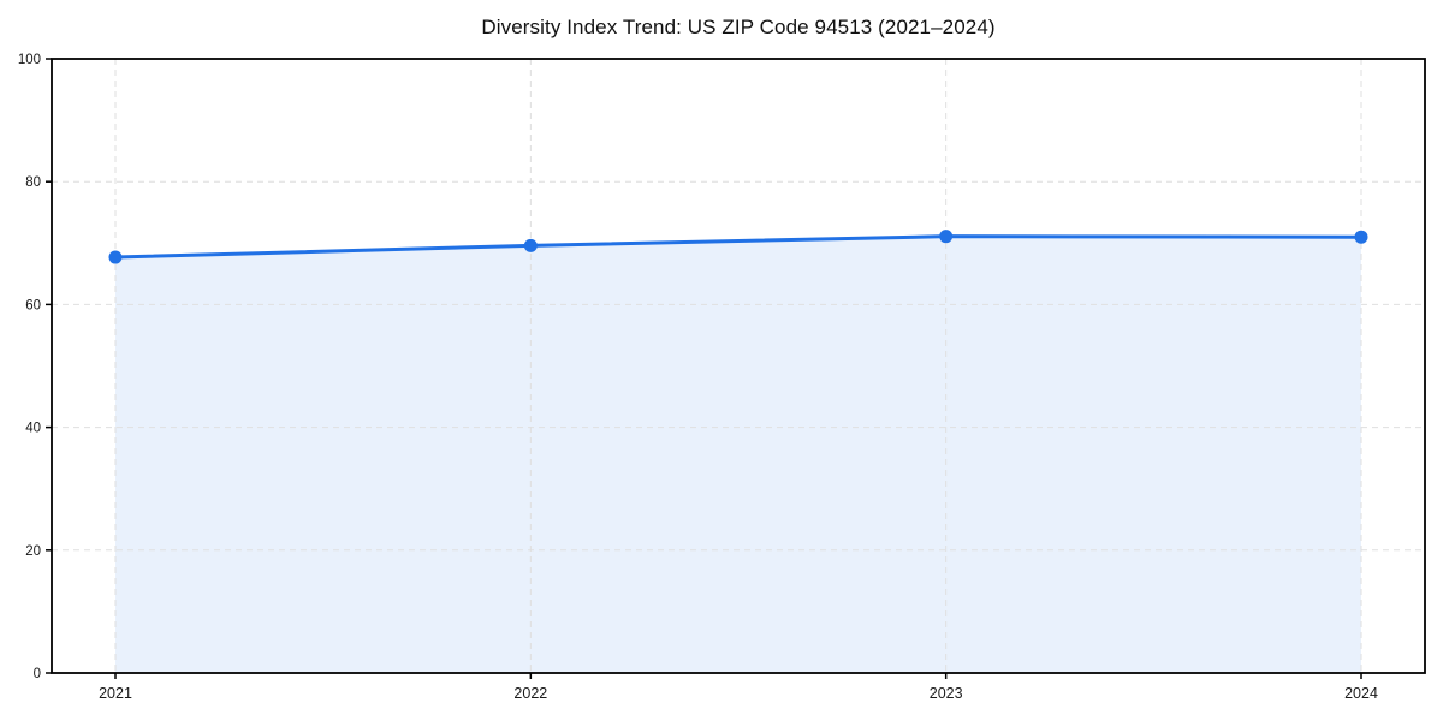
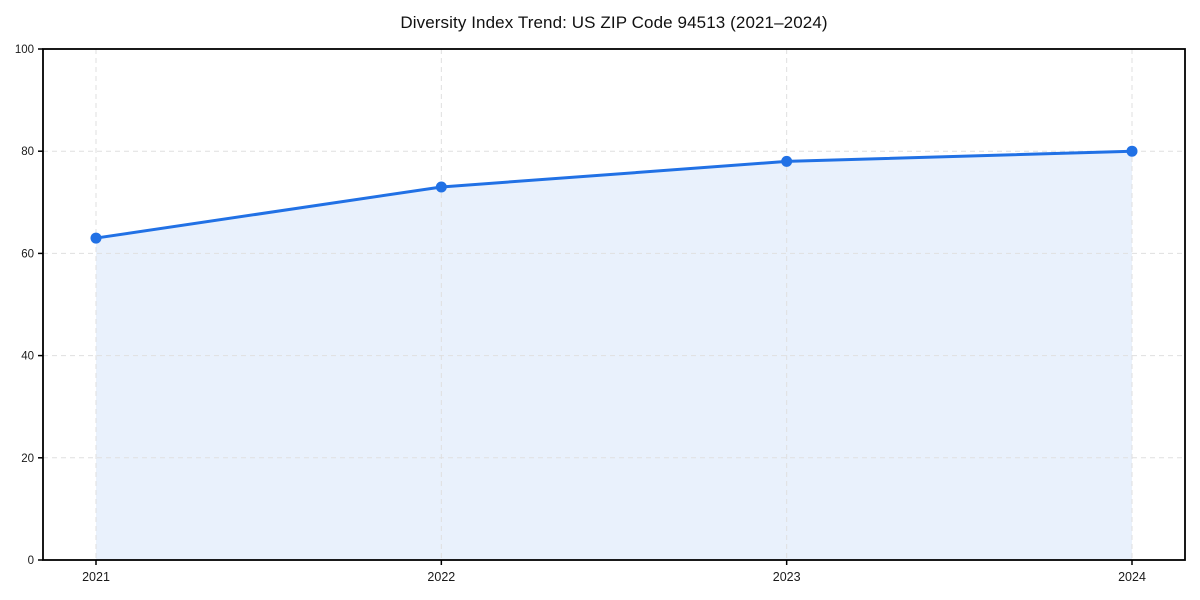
2021: 68 -> 63
2022: 70 -> 73
2023: 71 -> 78
2024: 71 -> 80
